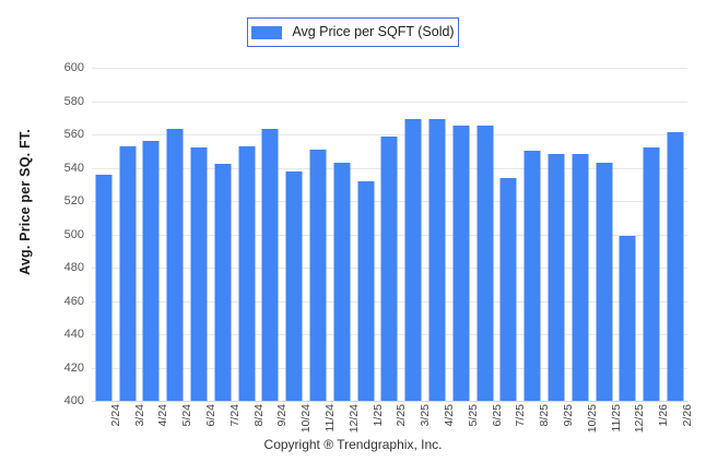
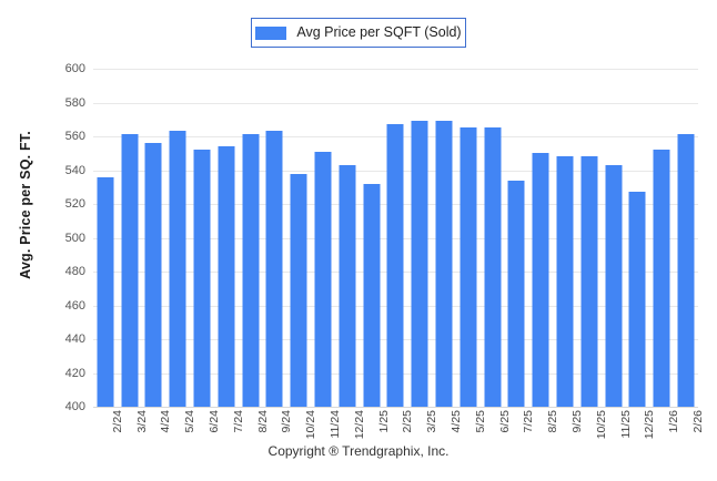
3/24: 553 -> 561
7/24: 542 -> 554
8/24: 553 -> 561
2/25: 559 -> 567
12/25: 499 -> 527
